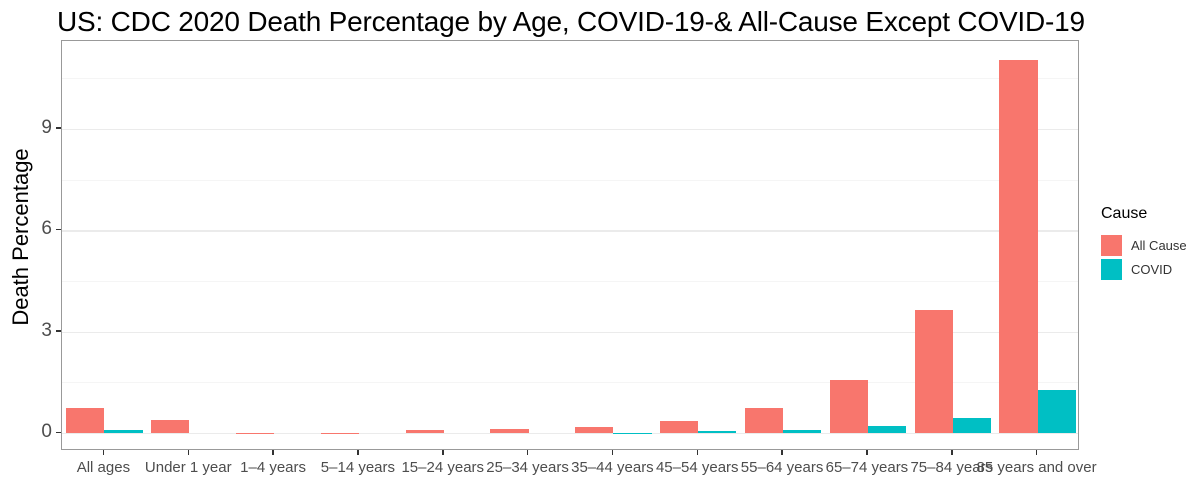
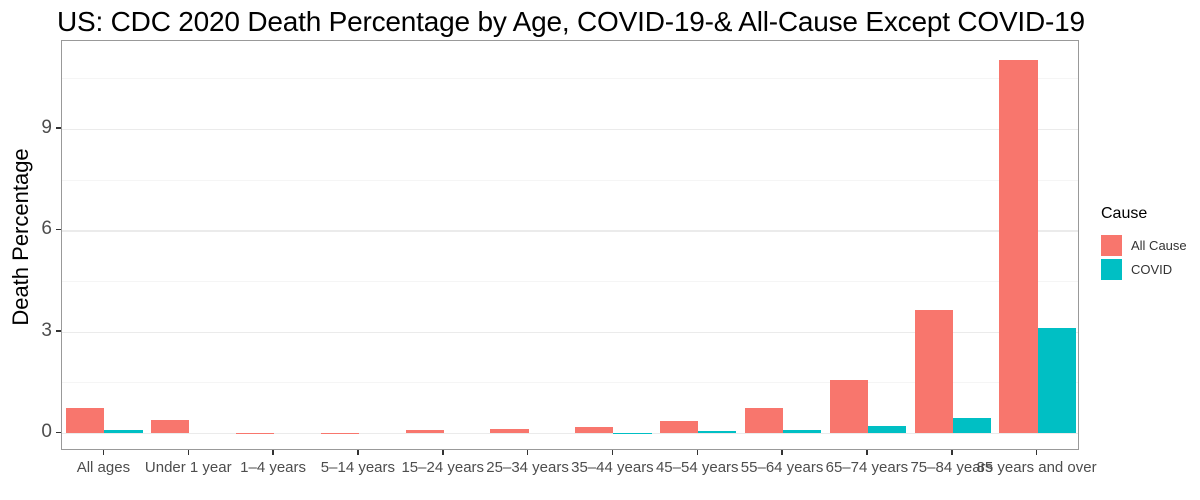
COVID/85 years and over: 1.3 -> 3.1
